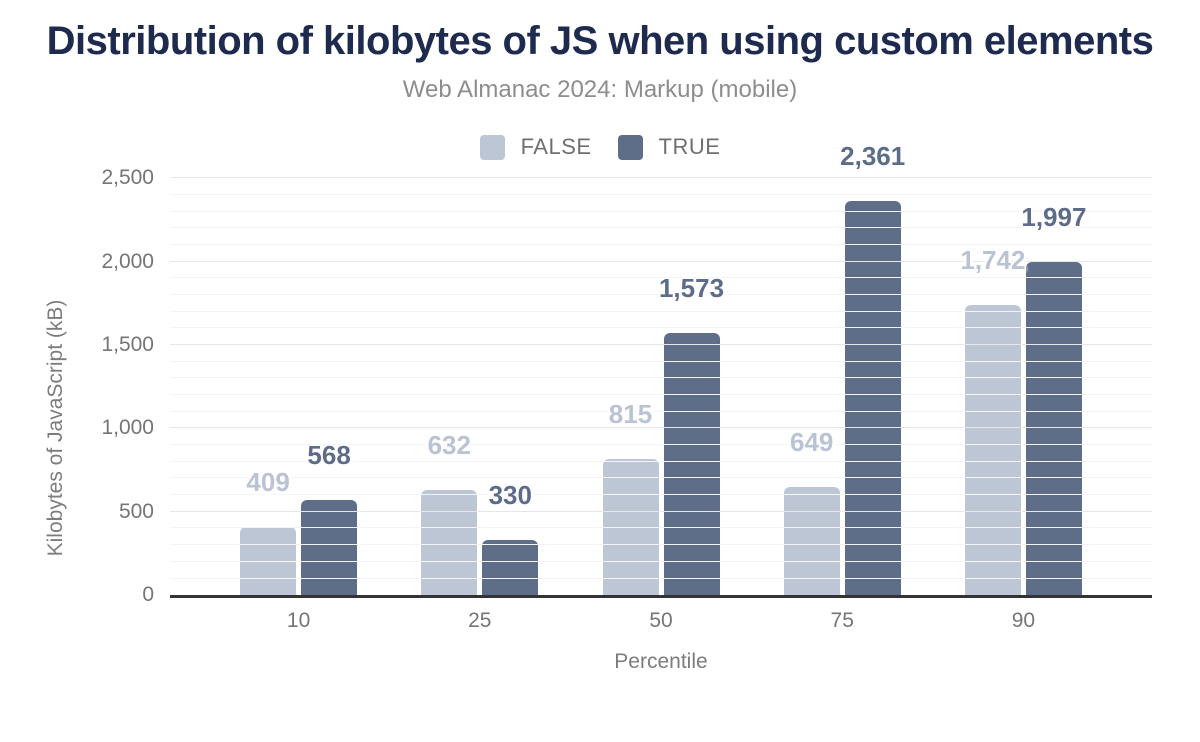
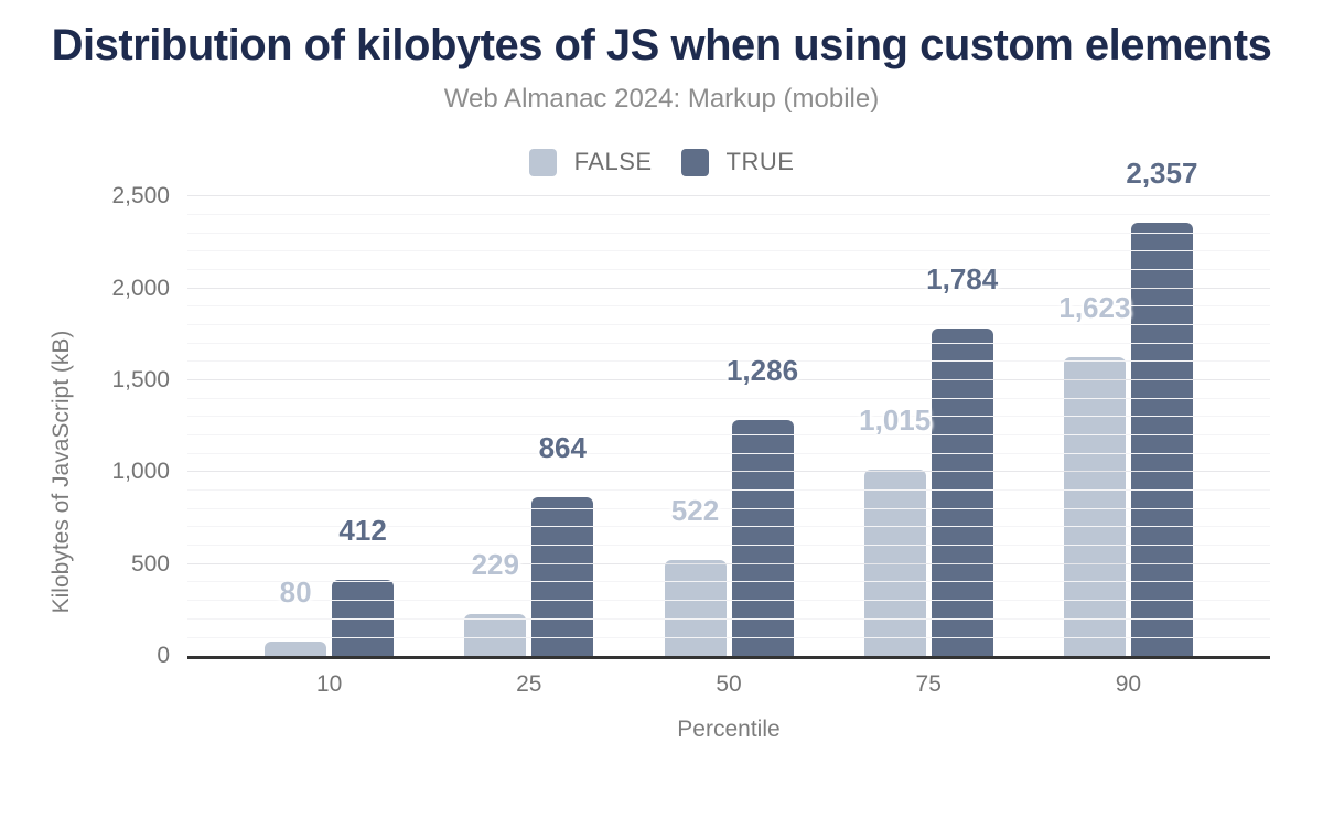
FALSE/10: 409 -> 80
TRUE/10: 568 -> 412
FALSE/25: 632 -> 229
TRUE/25: 330 -> 864
FALSE/50: 815 -> 522
TRUE/50: 1,573 -> 1,286
FALSE/75: 649 -> 1,015
TRUE/75: 2,361 -> 1,784
FALSE/90: 1,742 -> 1,623
TRUE/90: 1,997 -> 2,357
